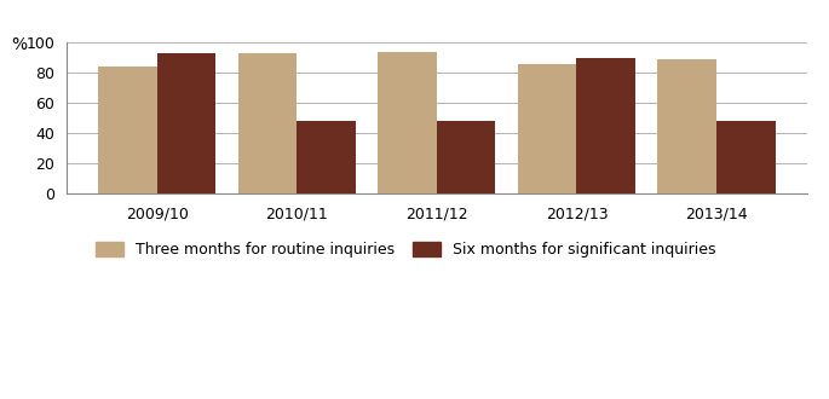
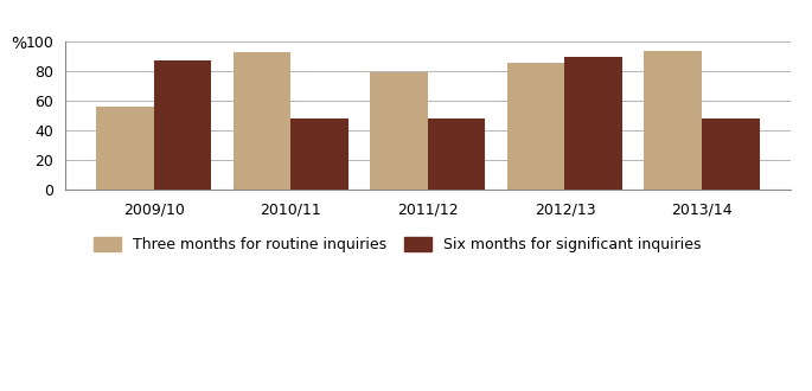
Three months for routine inquiries/2009/10: 84 -> 56
Six months for significant inquiries/2009/10: 93 -> 87
Three months for routine inquiries/2011/12: 94 -> 79
Three months for routine inquiries/2013/14: 89 -> 94
